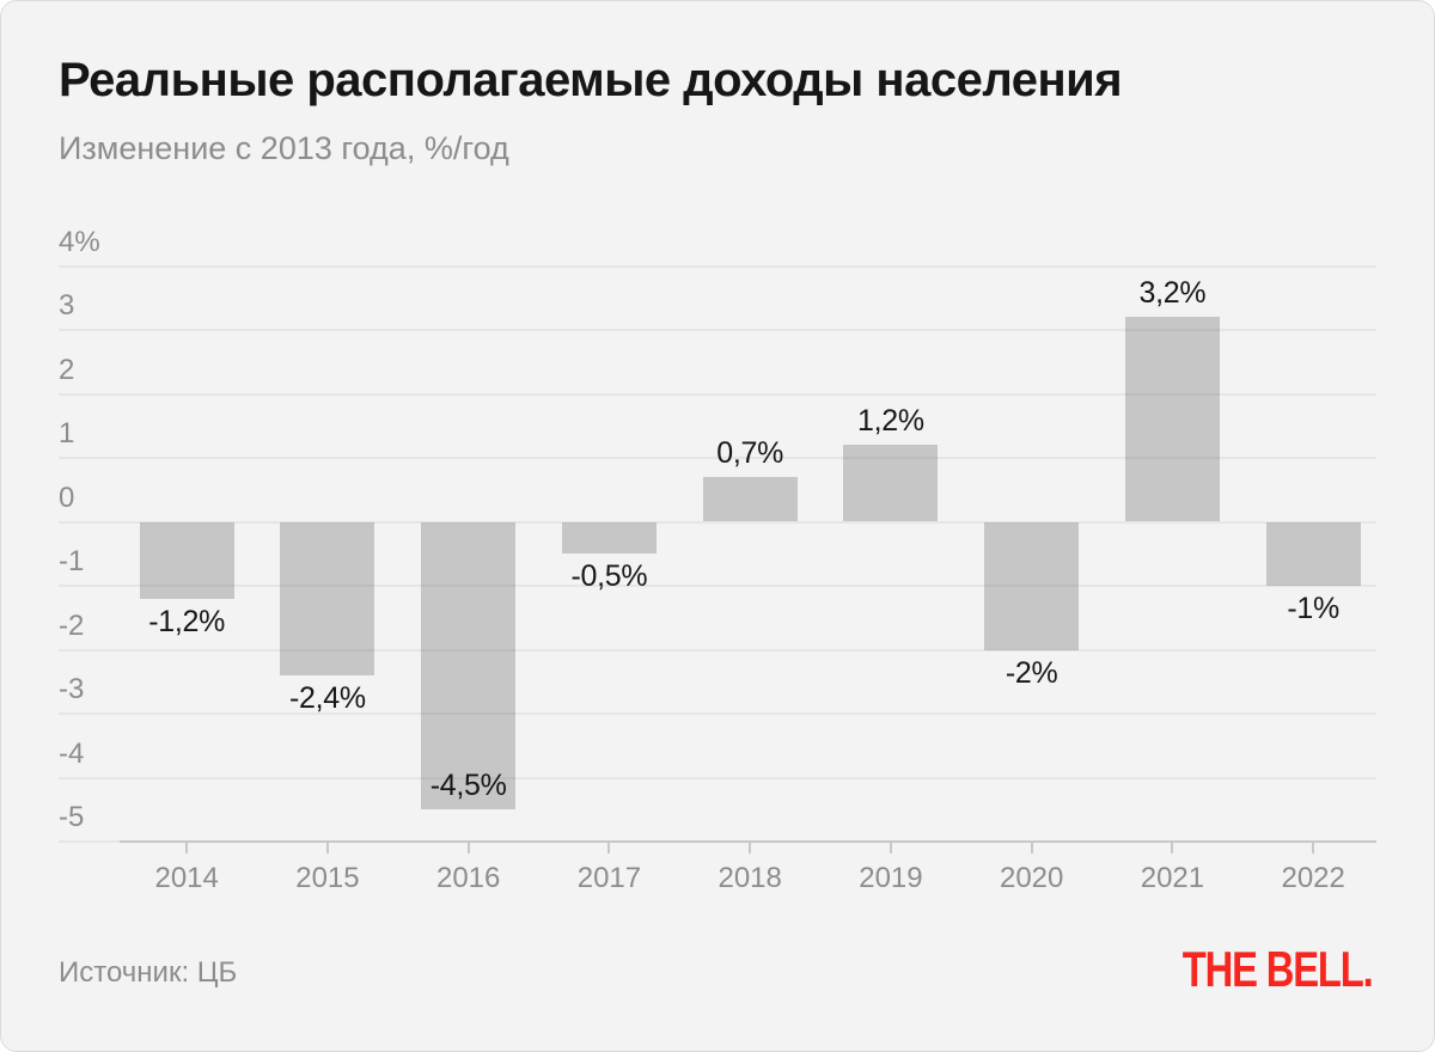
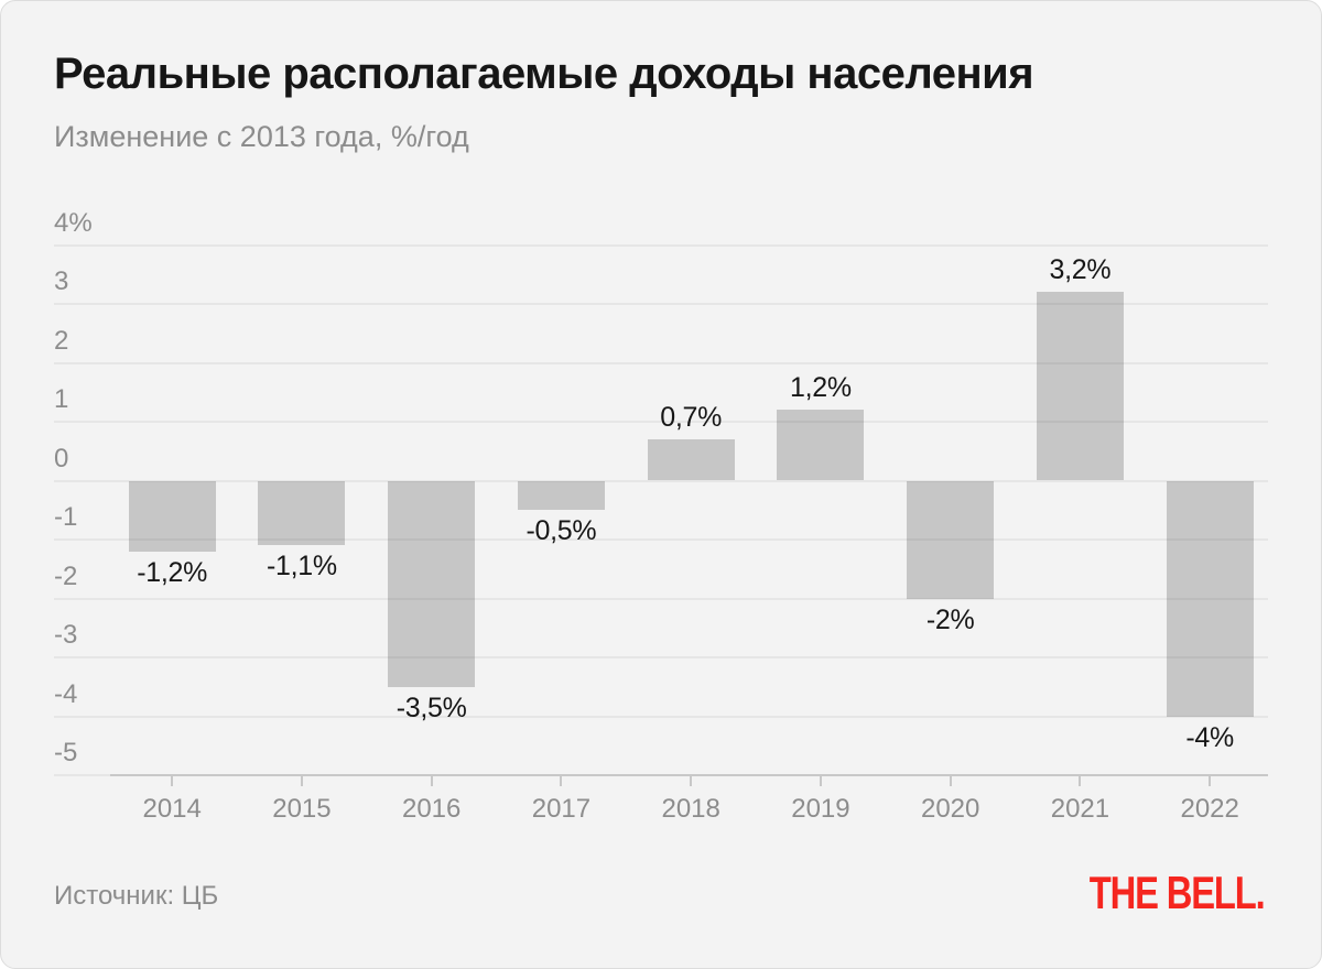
2015: -2,4% -> -1,1%
2016: -4,5% -> -3,5%
2022: -1% -> -4%
